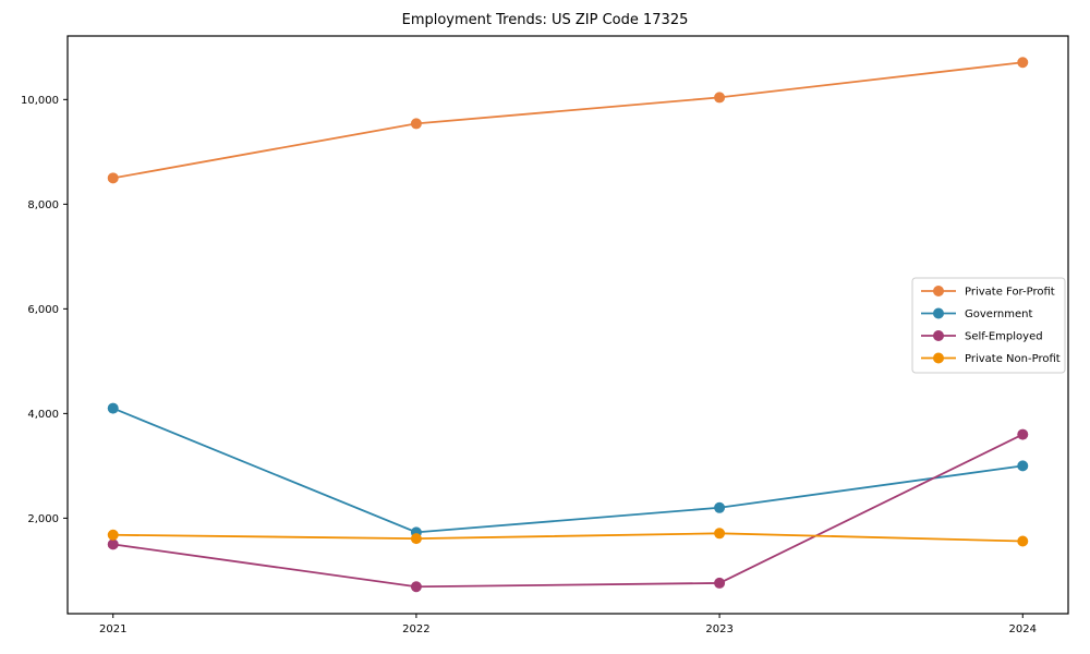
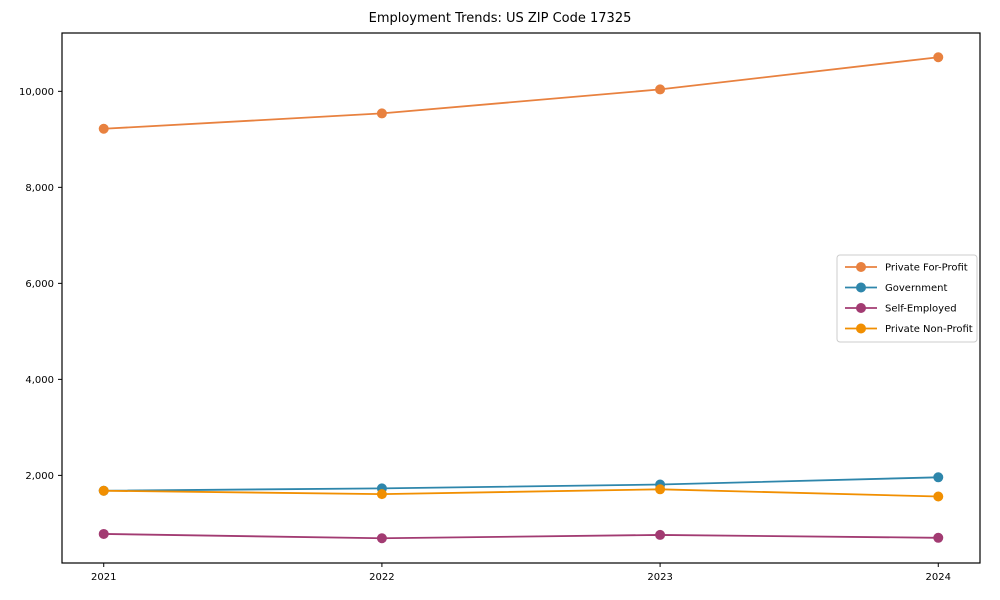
Private For-Profit/2021: 8500 -> 9200
Government/2021: 4100 -> 1700
Self-Employed/2021: 1500 -> 800
Government/2023: 2200 -> 1800
Government/2024: 3000 -> 2000
Self-Employed/2024: 3600 -> 700
